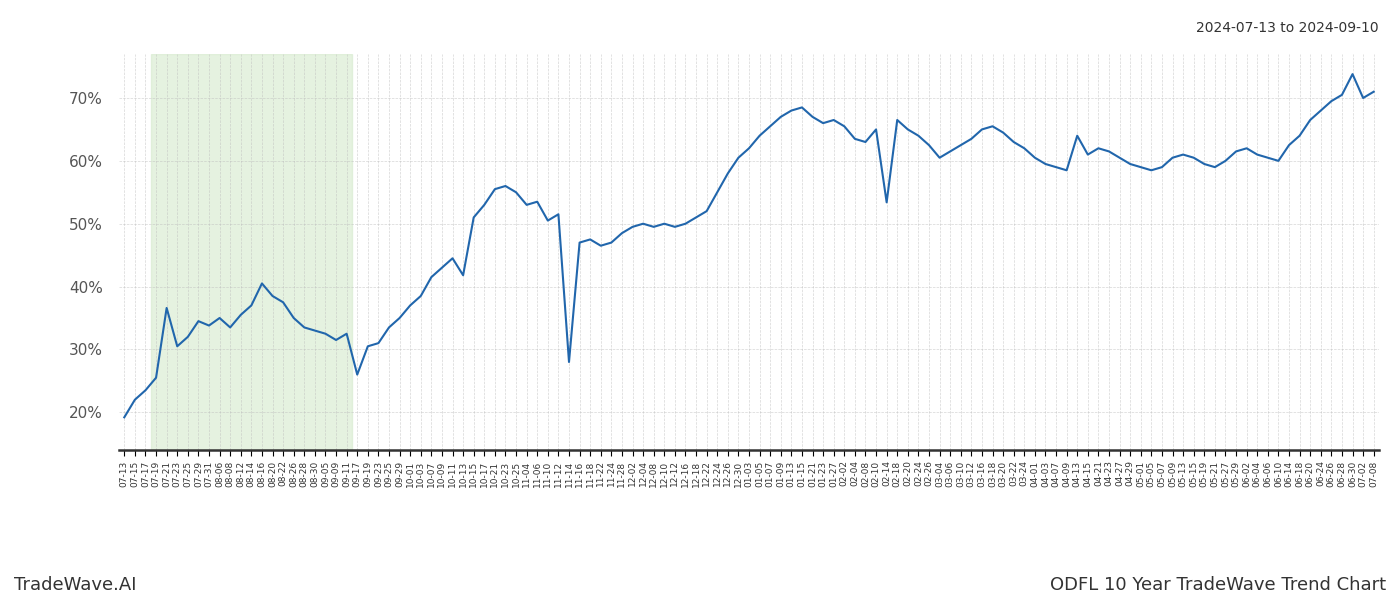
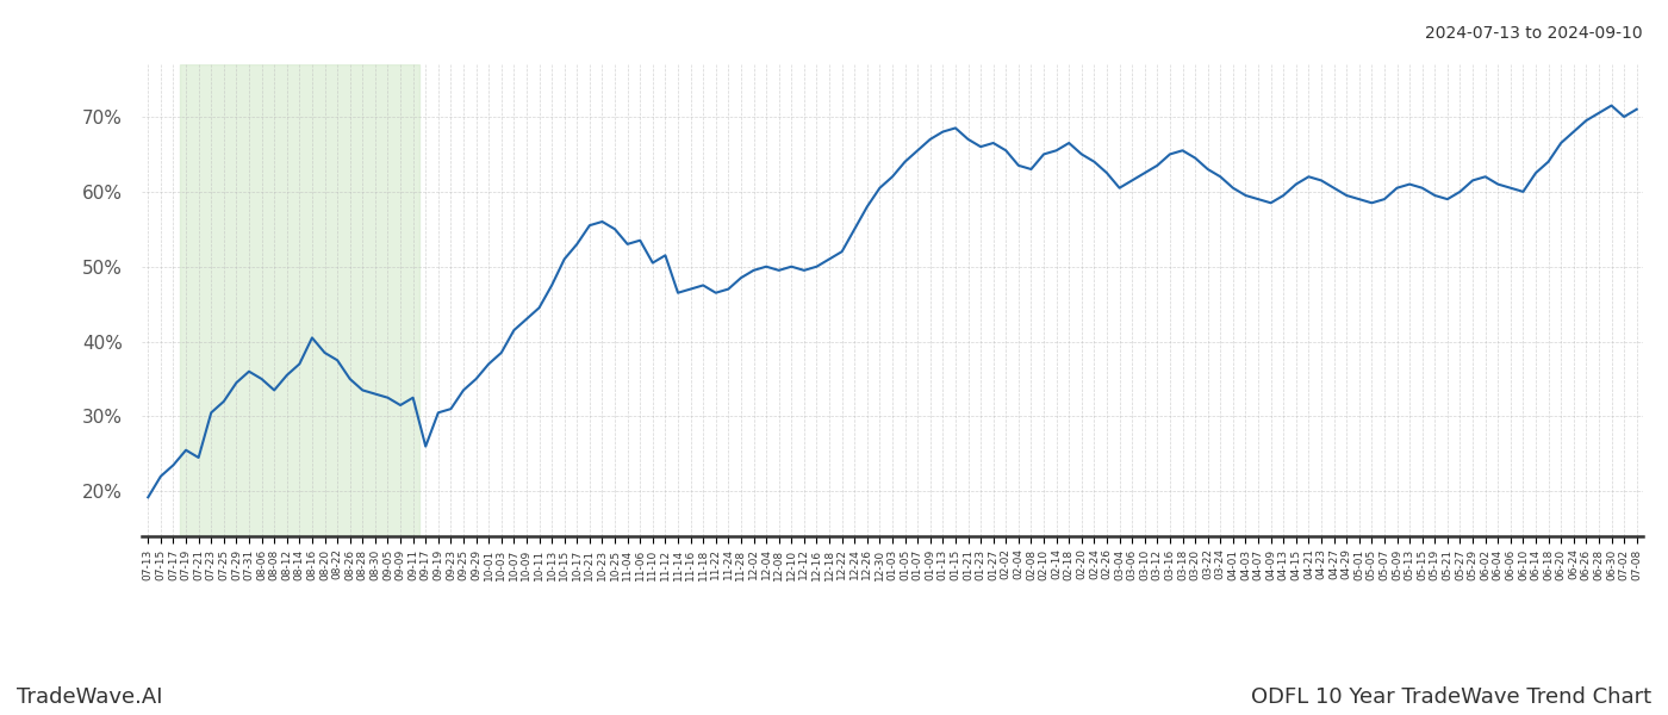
07-21: 36.6% -> 24.5%
07-31: 33.8% -> 36.0%
10-13: 41.8% -> 47.5%
11-14: 28.0% -> 46.5%
02-14: 53.4% -> 65.5%
04-13: 64.0% -> 59.5%
06-30: 73.8% -> 71.5%
